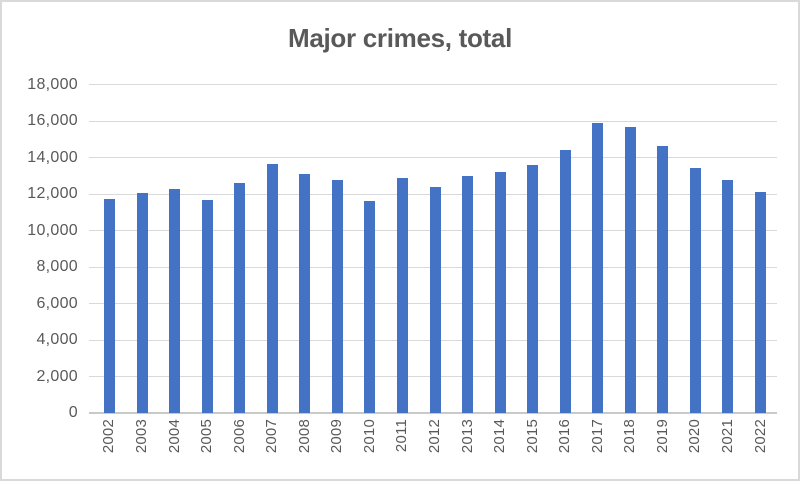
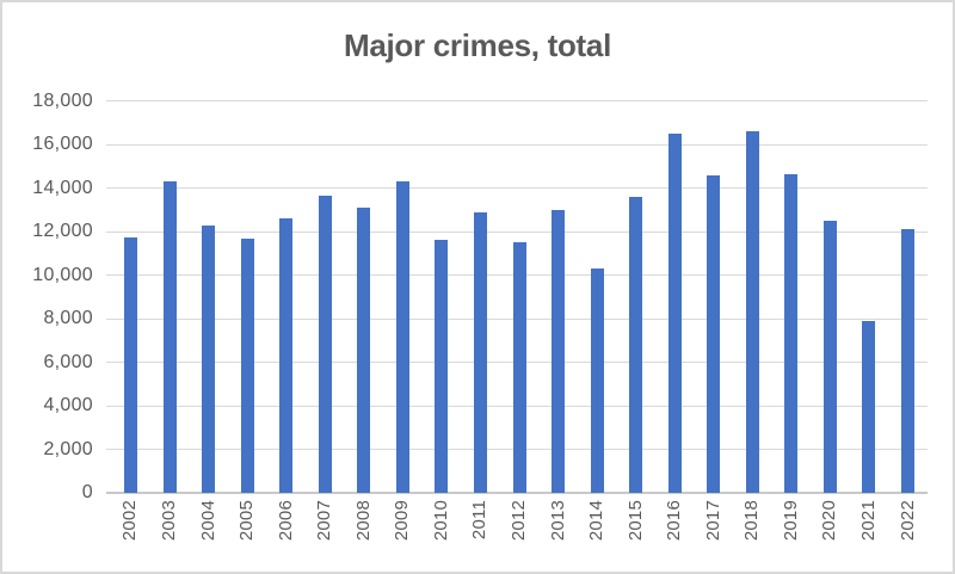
2003: 12000 -> 14300
2009: 12800 -> 14300
2012: 12400 -> 11500
2014: 13200 -> 10300
2016: 14400 -> 16500
2017: 15900 -> 14600
2018: 15600 -> 16600
2020: 13400 -> 12500
2021: 12800 -> 7900
